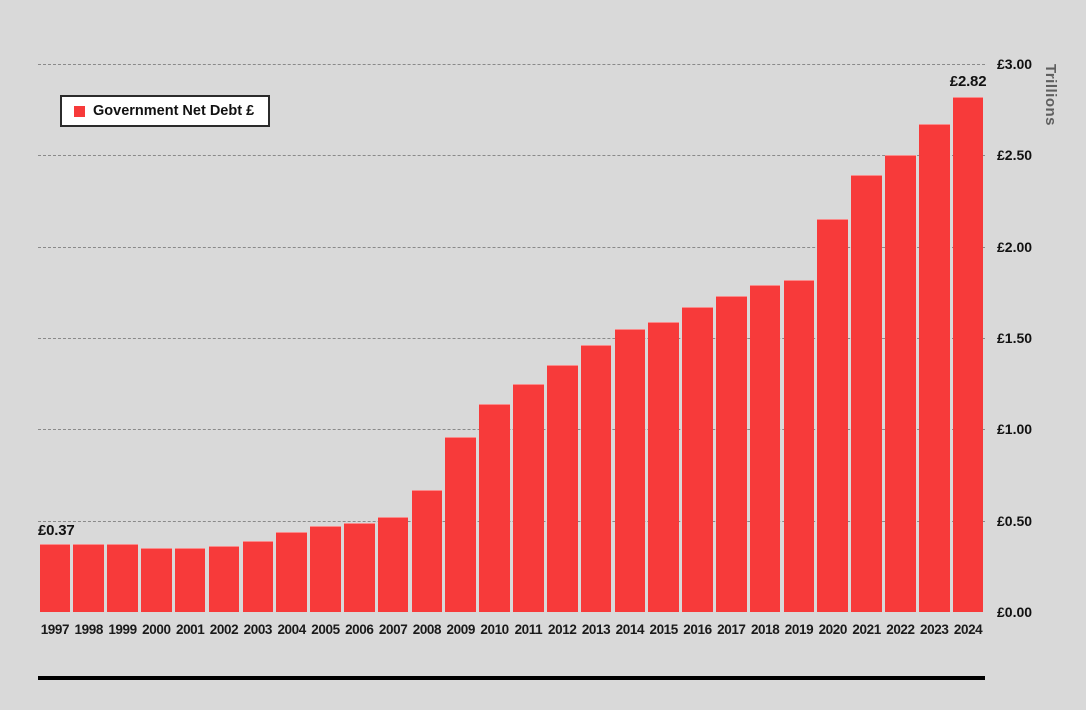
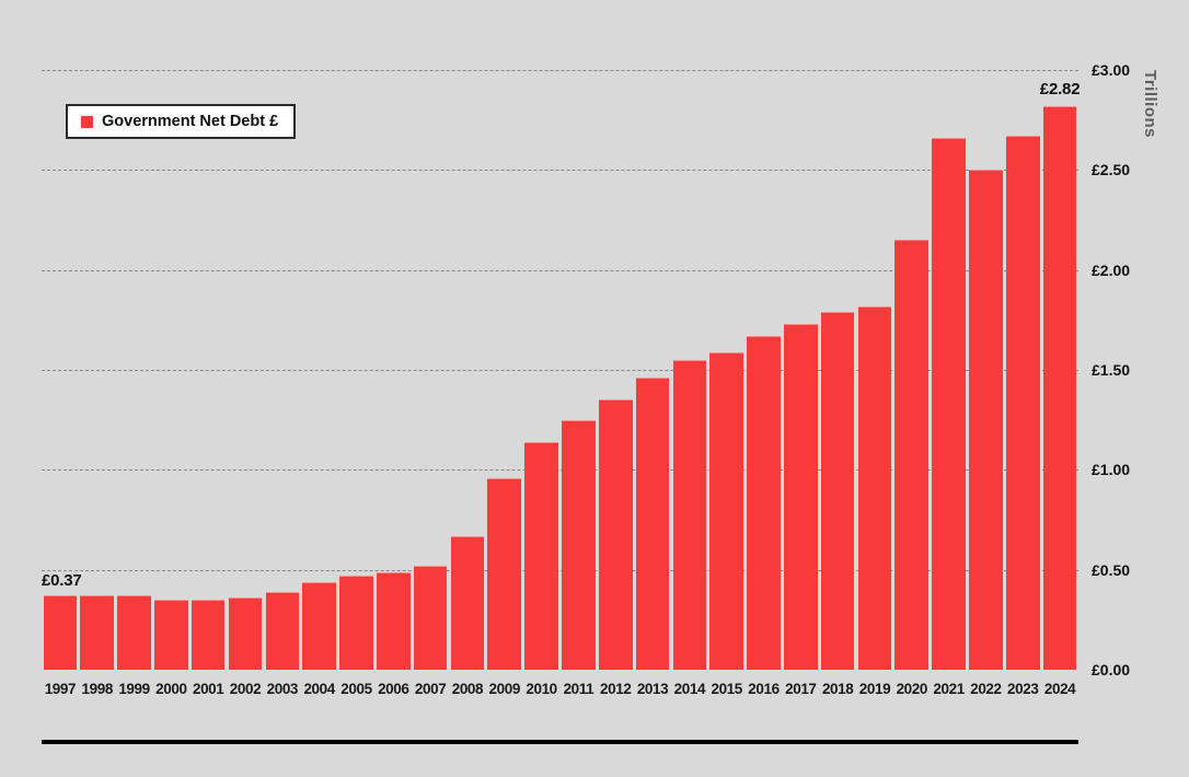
2021: £2.39 -> £2.66
